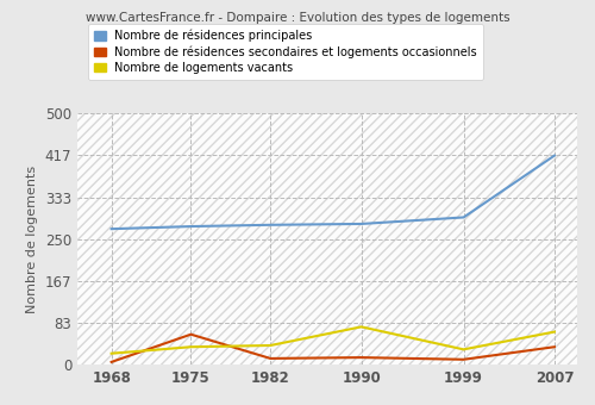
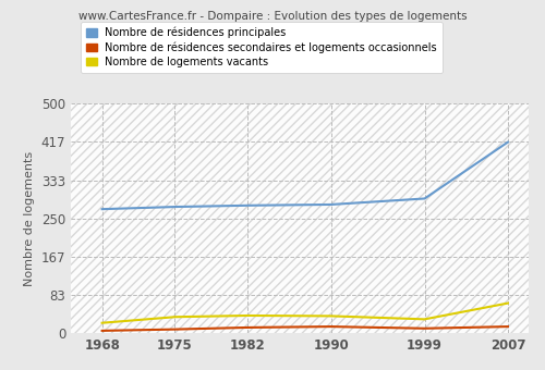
Nombre de résidences secondaires et logements occasionnels/1975: 60 -> 8
Nombre de logements vacants/1990: 75 -> 37
Nombre de résidences secondaires et logements occasionnels/2007: 35 -> 14
